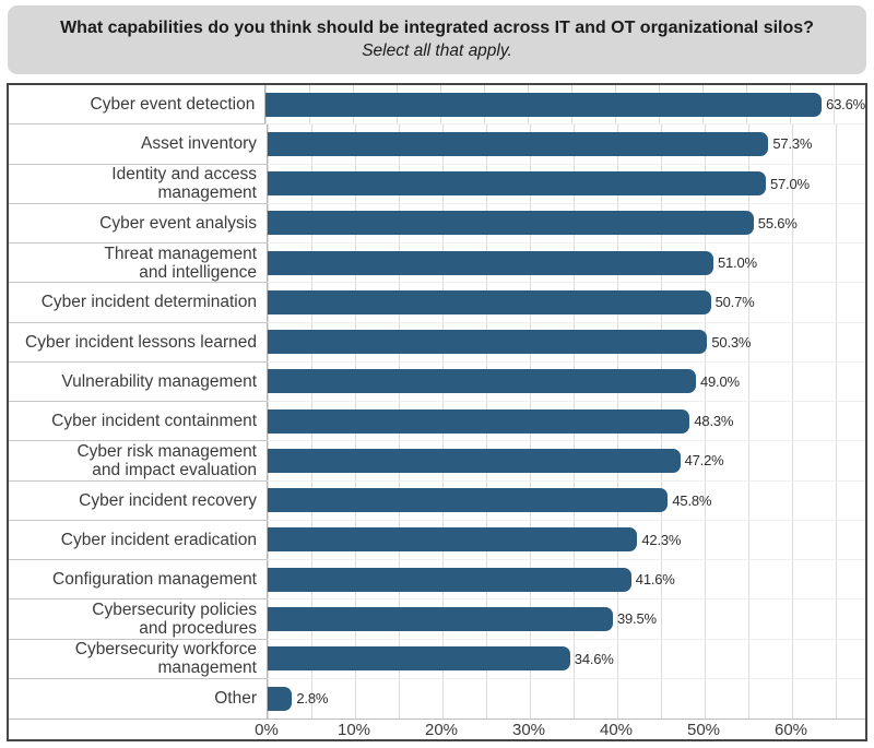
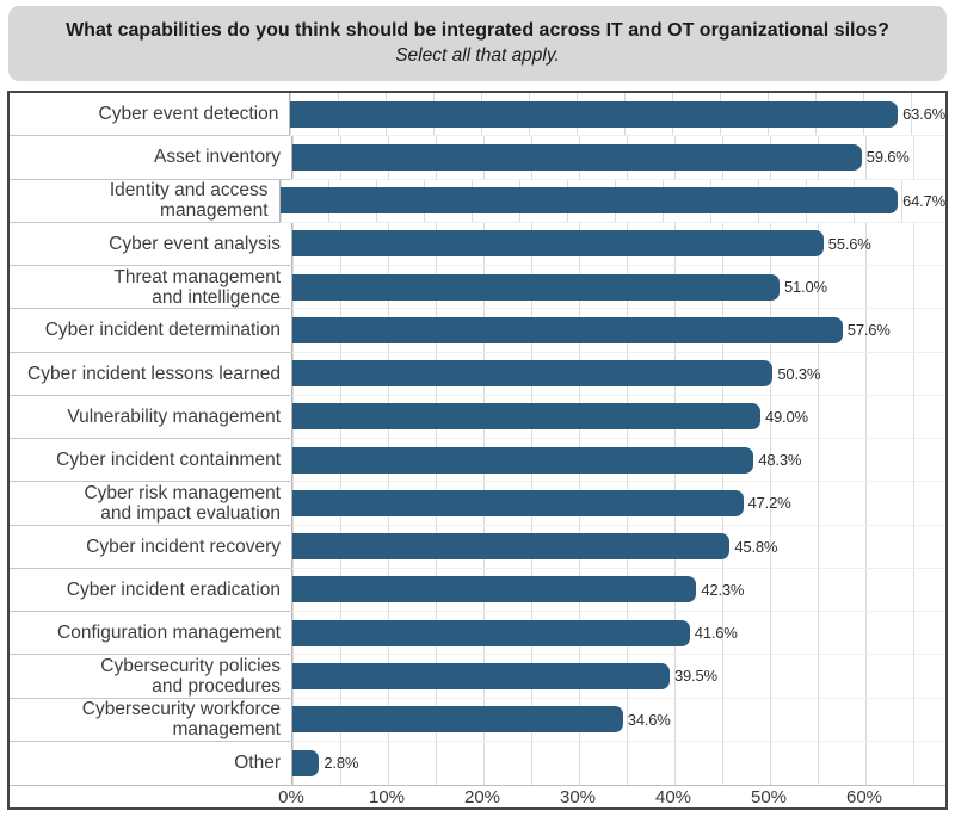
Asset inventory: 57.3% -> 59.6%
Identity and access management: 57.0% -> 64.7%
Cyber incident determination: 50.7% -> 57.6%
